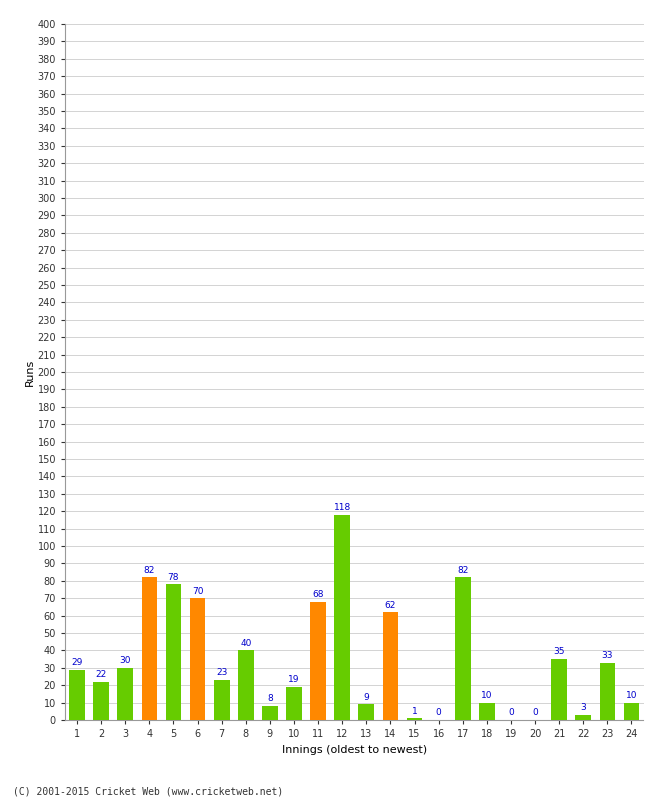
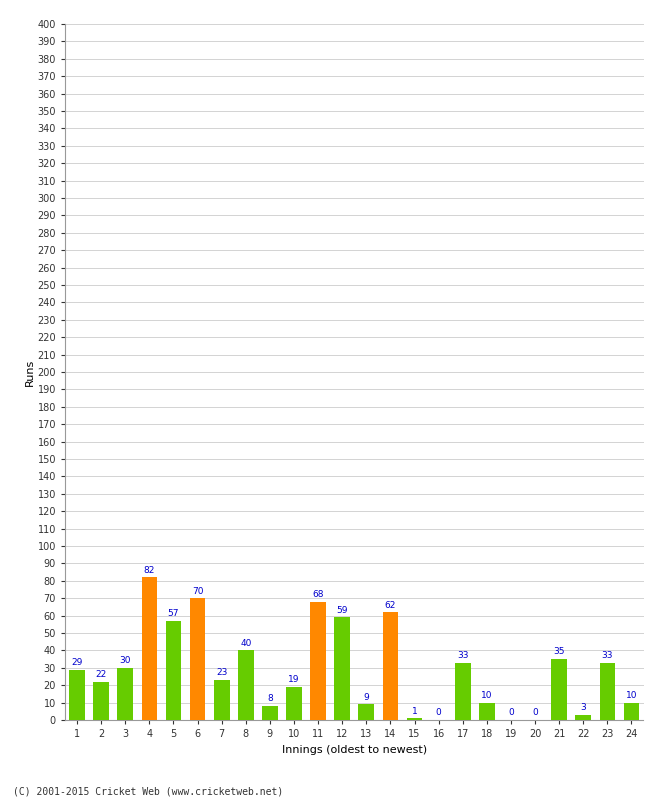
5: 78 -> 57
12: 118 -> 59
17: 82 -> 33
